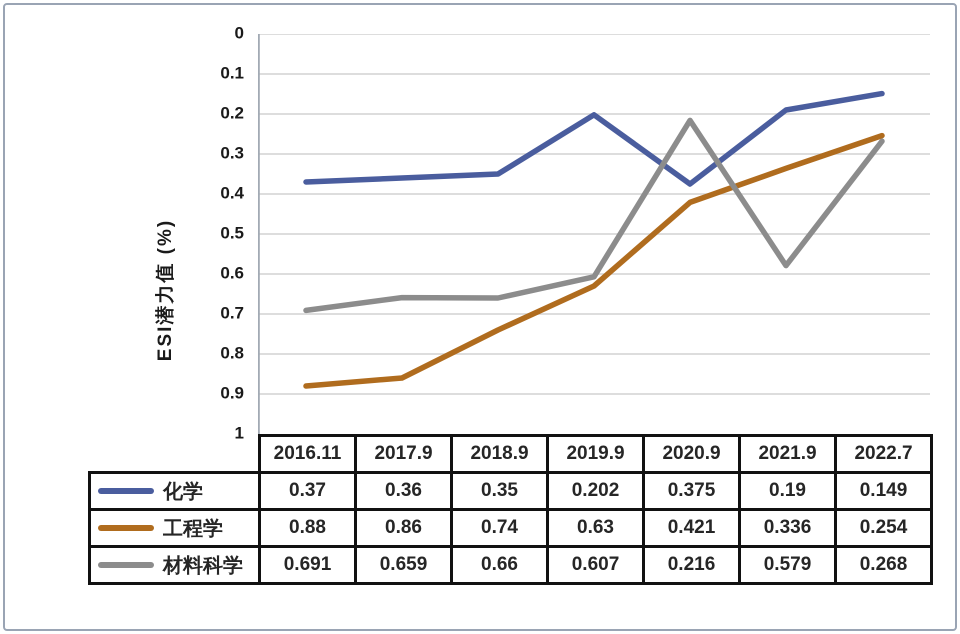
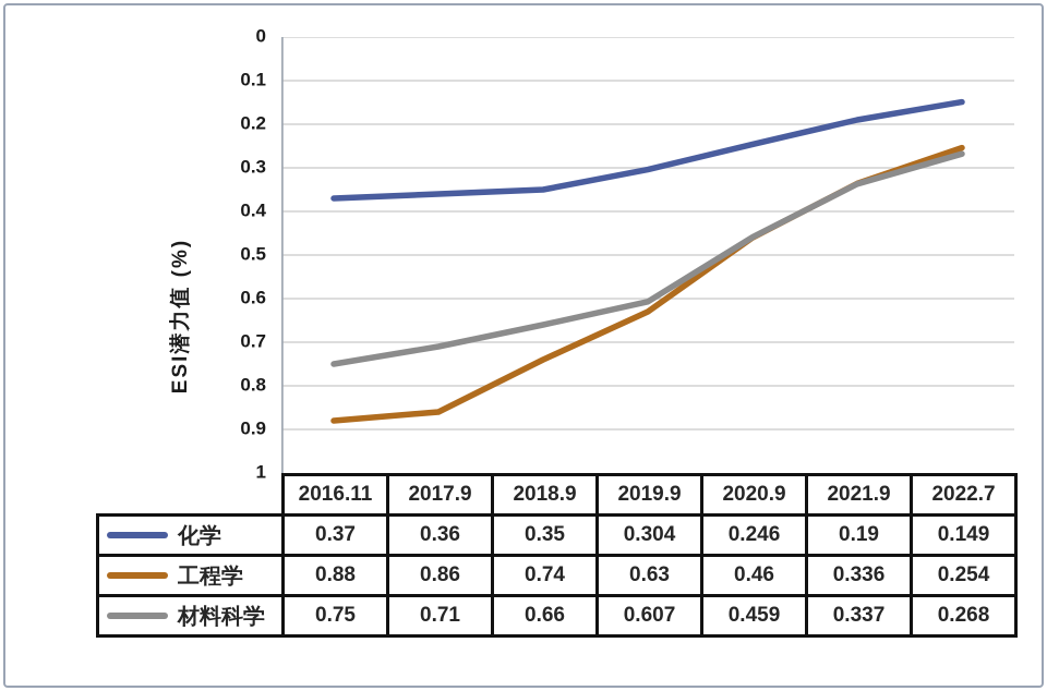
材料科学/2016.11: 0.691 -> 0.75
材料科学/2017.9: 0.659 -> 0.71
化学/2019.9: 0.202 -> 0.304
化学/2020.9: 0.375 -> 0.246
工程学/2020.9: 0.421 -> 0.46
材料科学/2020.9: 0.216 -> 0.459
材料科学/2021.9: 0.579 -> 0.337
